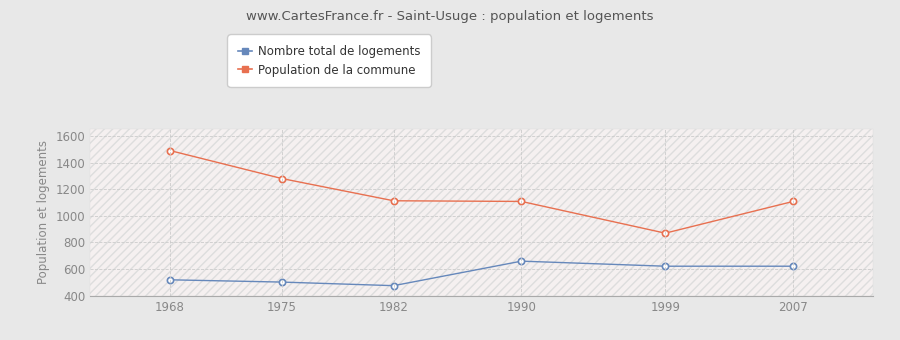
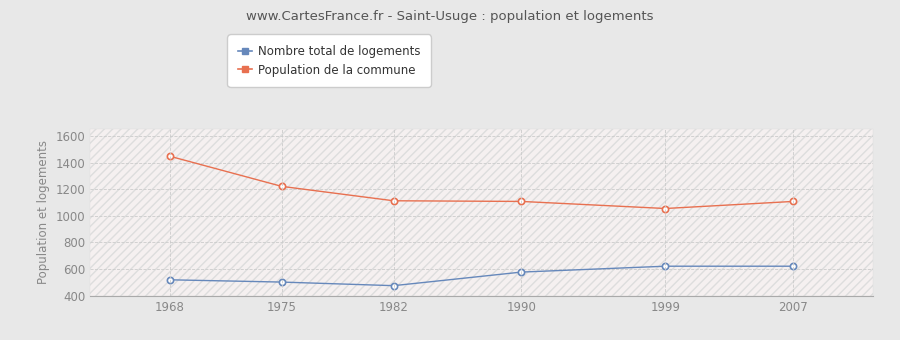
Population de la commune/1968: 1490 -> 1450
Population de la commune/1975: 1280 -> 1220
Nombre total de logements/1990: 660 -> 580
Population de la commune/1999: 870 -> 1060
